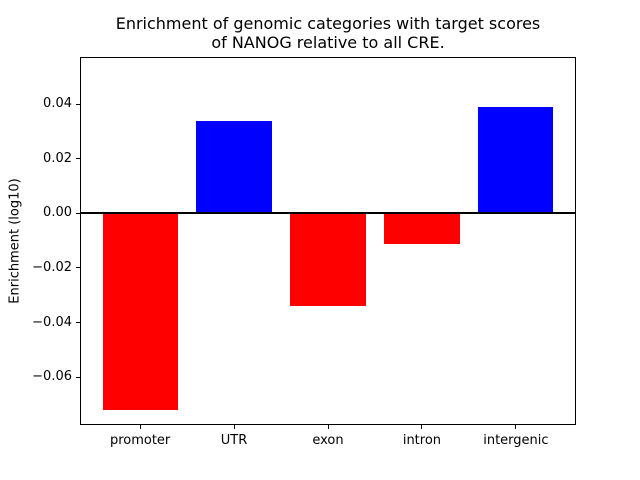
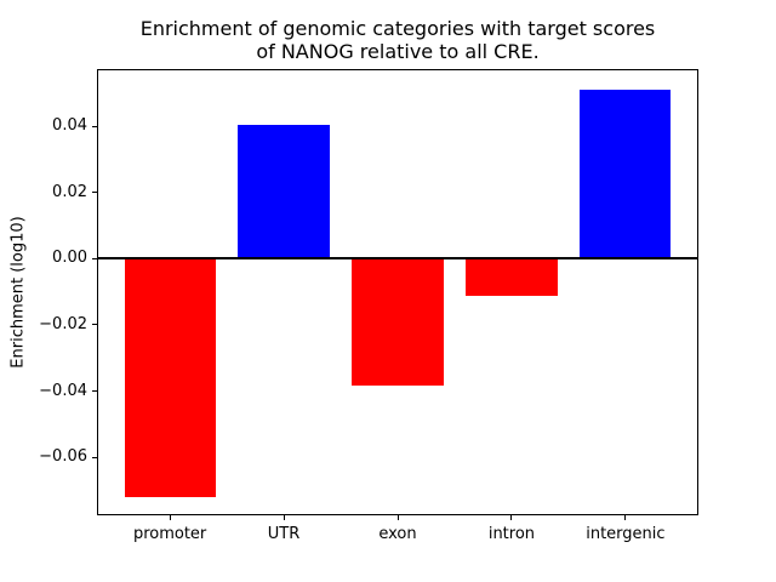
UTR: 0.034 -> 0.041
exon: -0.034 -> -0.038
intergenic: 0.039 -> 0.051
